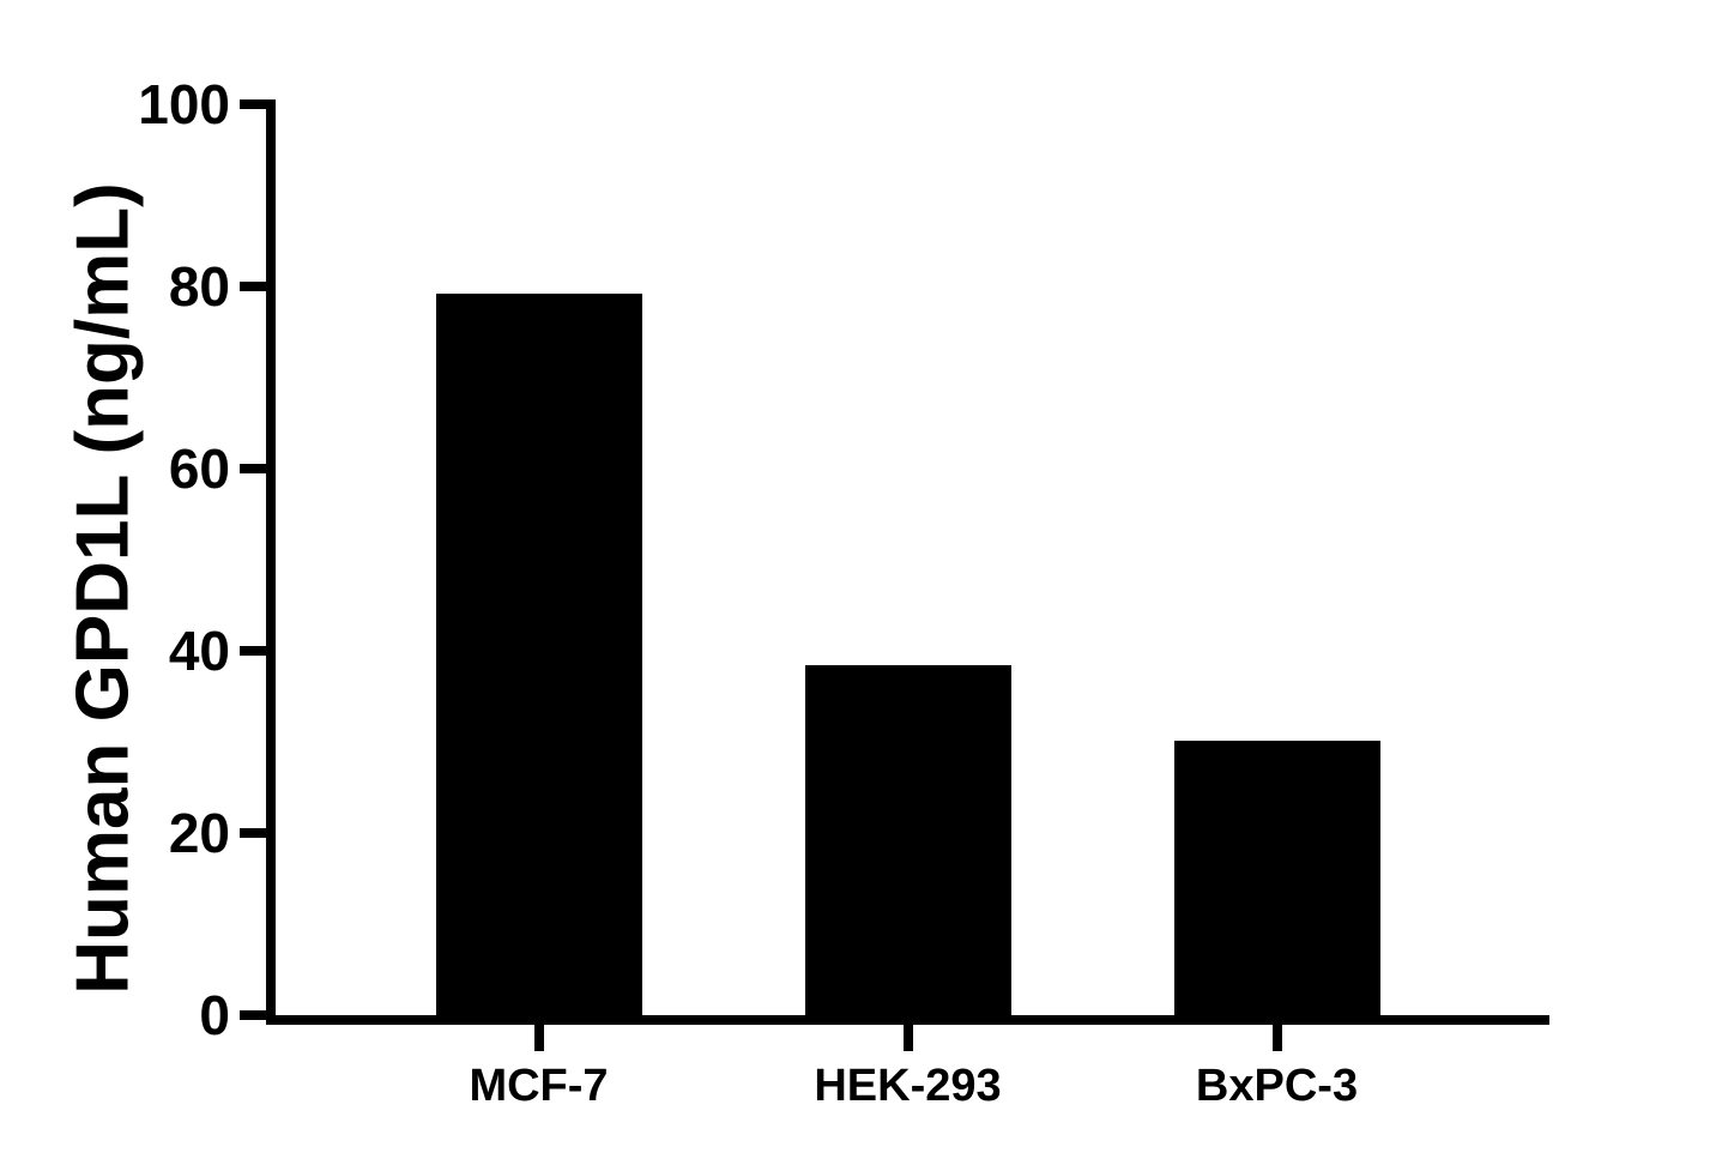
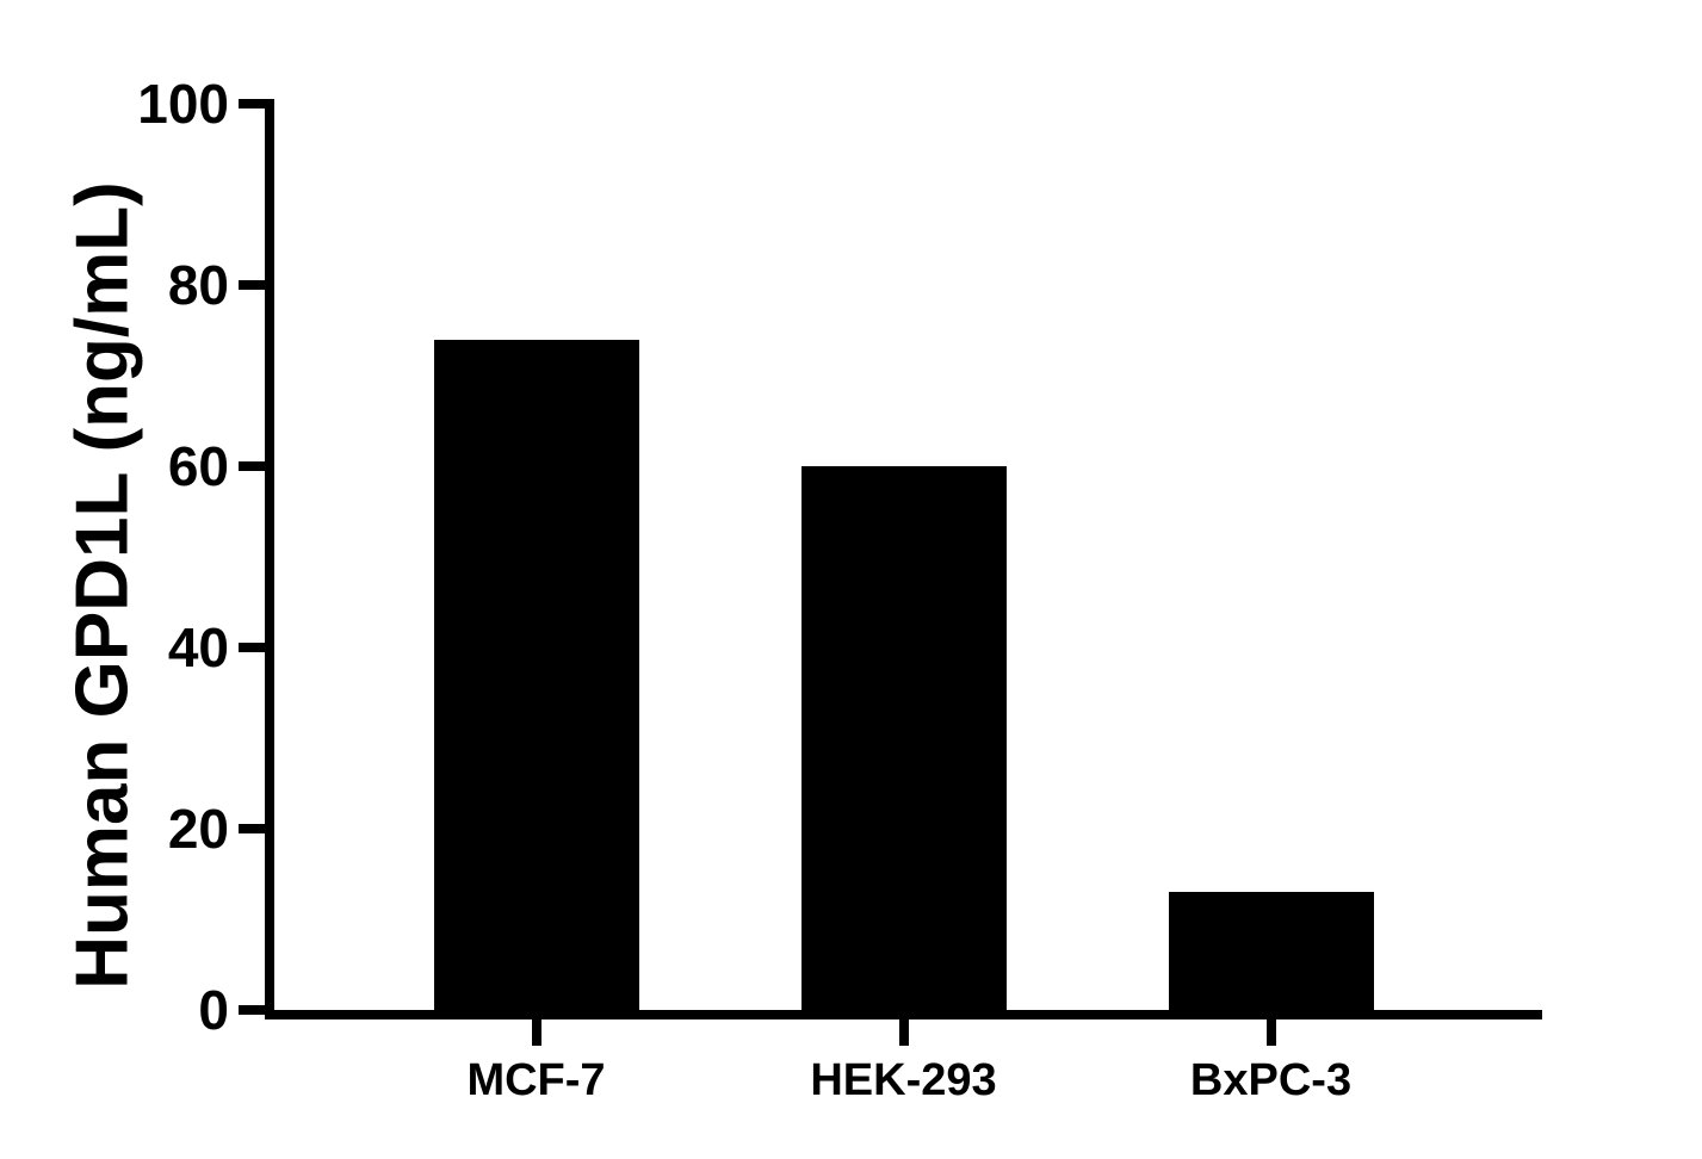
MCF-7: 79 -> 74
HEK-293: 38 -> 60
BxPC-3: 30 -> 13
